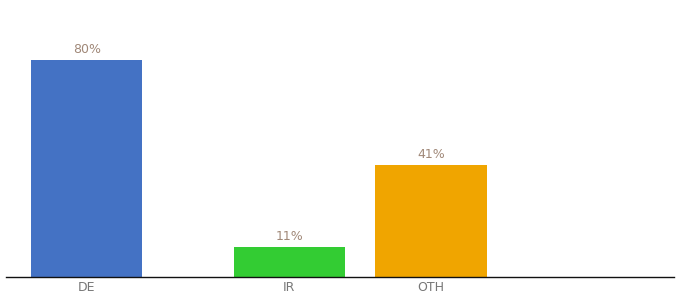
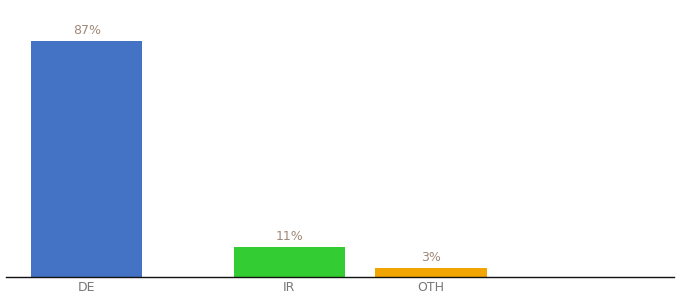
DE: 80% -> 87%
OTH: 41% -> 3%
